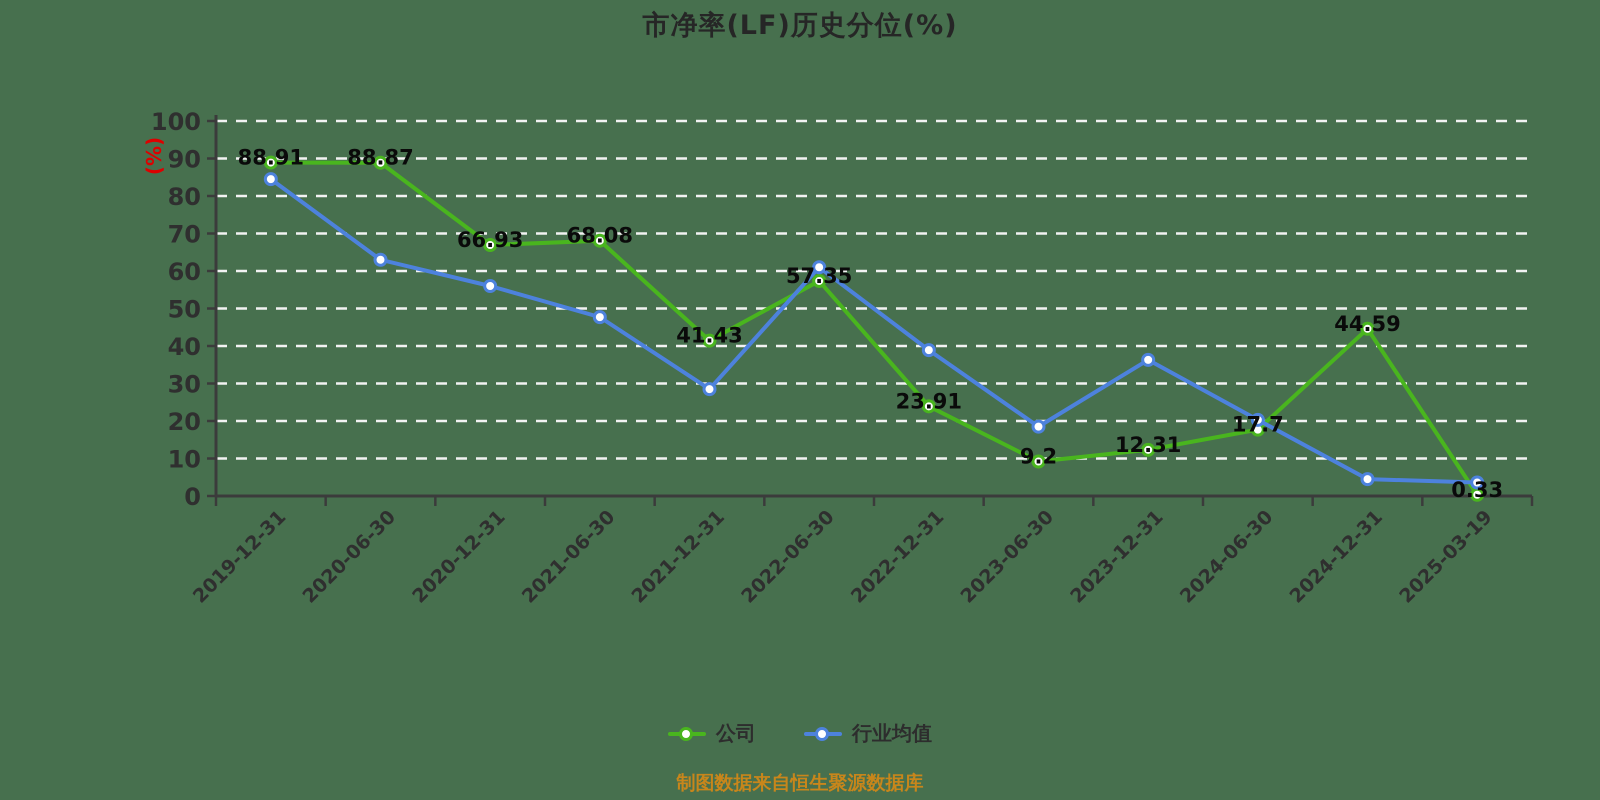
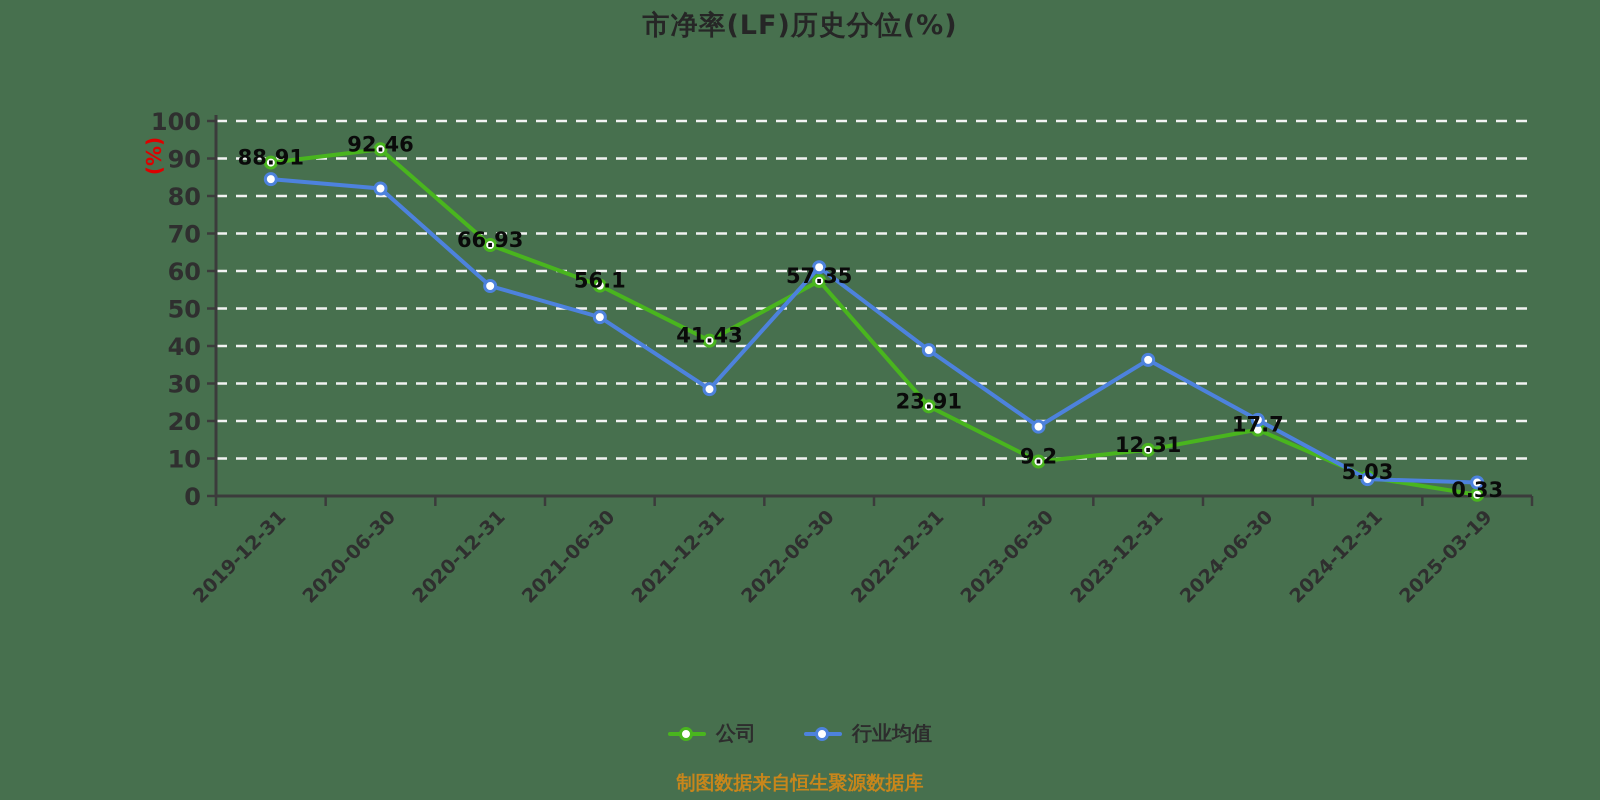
公司/2020-06-30: 88.87 -> 92.46
行业均值/2020-06-30: 63 -> 82
公司/2021-06-30: 68.08 -> 56.1
公司/2024-12-31: 44.59 -> 5.03
